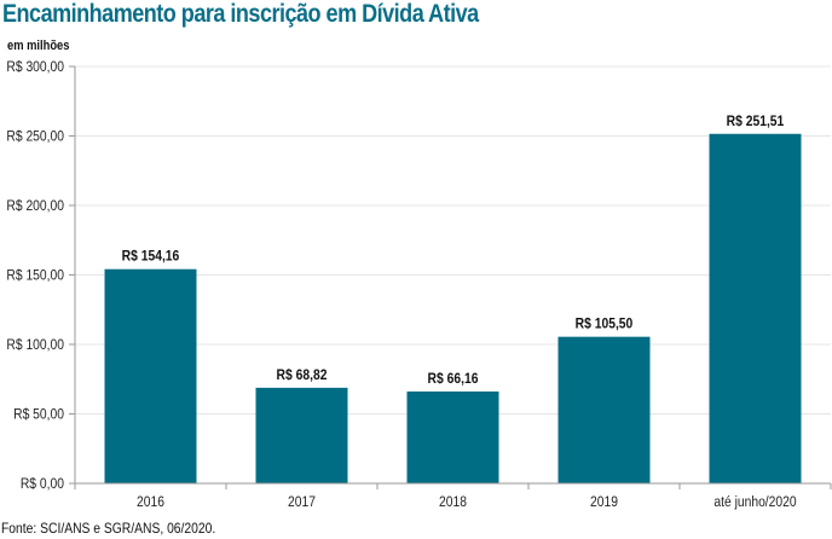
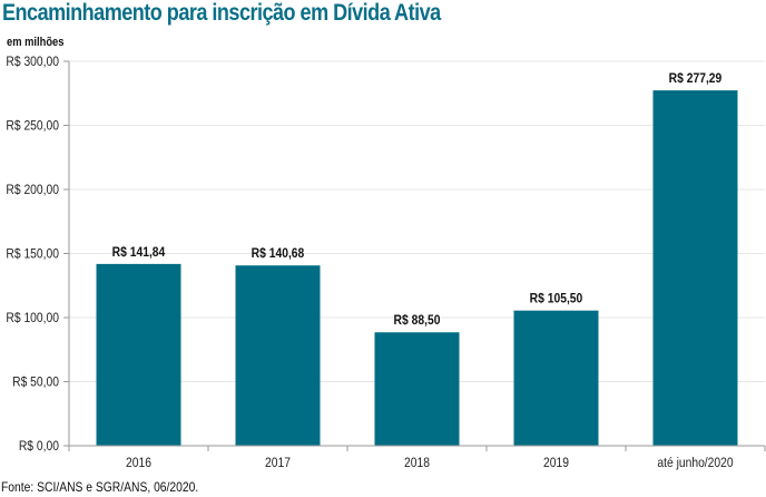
2016: 154,16 -> 141,84
2017: 68,82 -> 140,68
2018: 66,16 -> 88,50
até junho/2020: 251,51 -> 277,29
